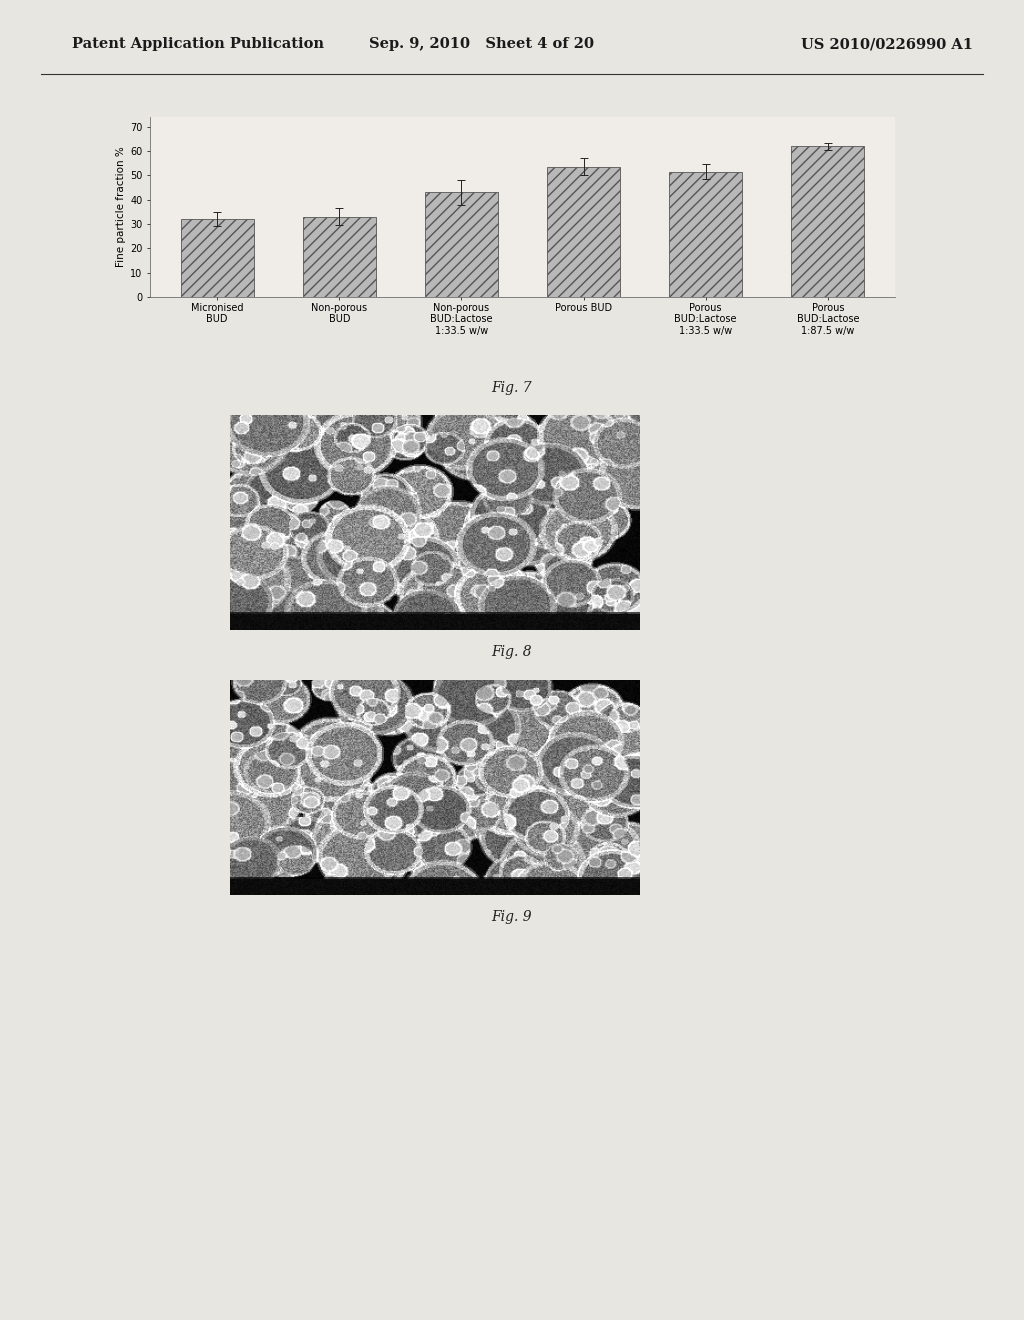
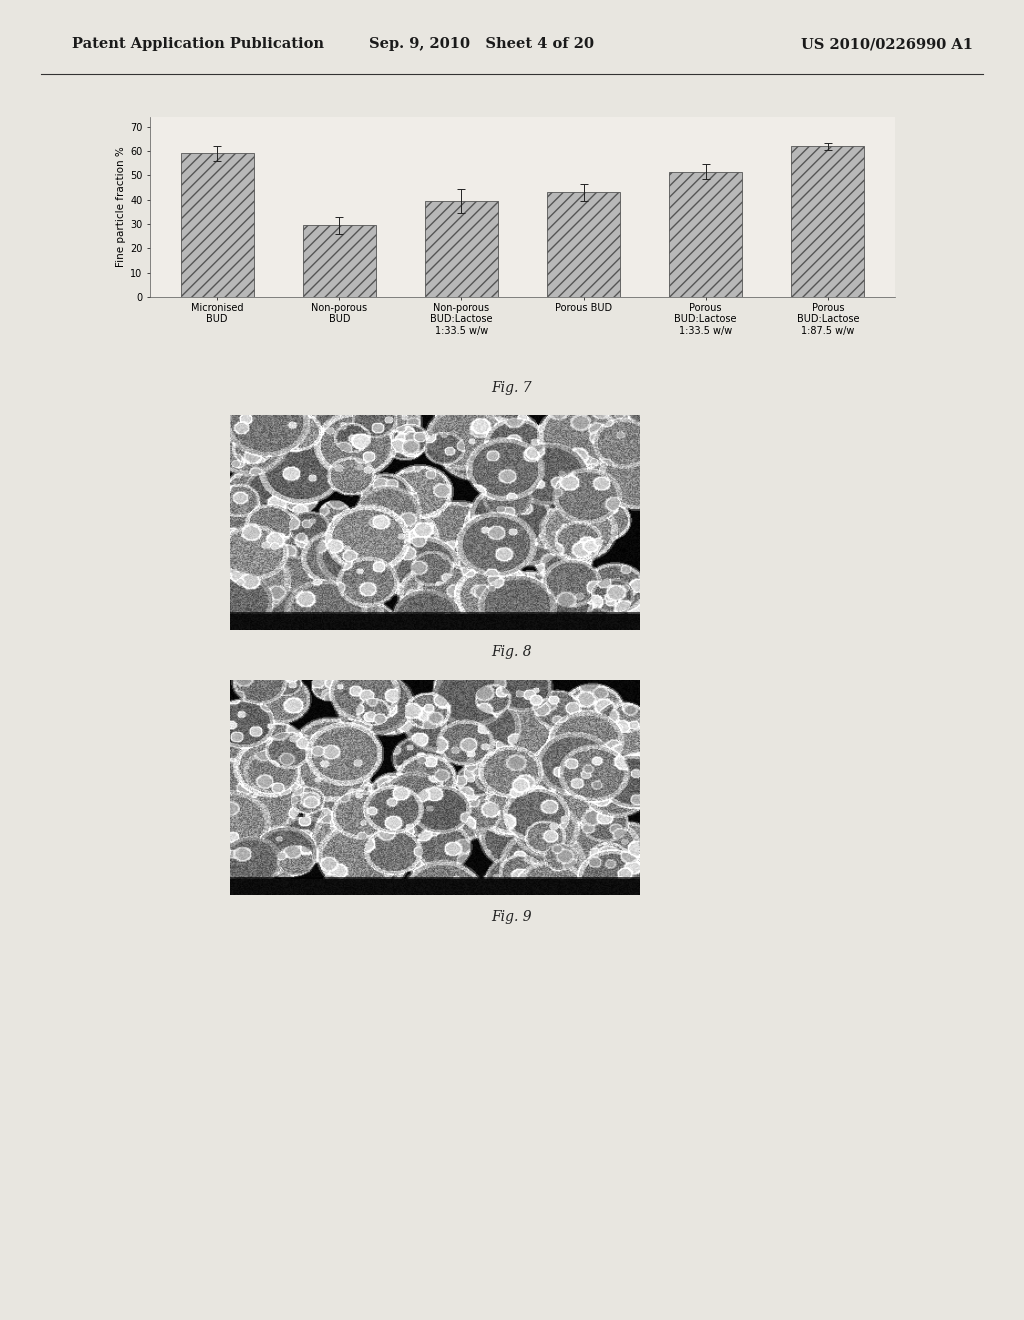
Micronised BUD: 32.0 -> 59.0
Non-porous BUD: 33.0 -> 29.5
Non-porous BUD:Lactose 1:33.5 w/w: 43.0 -> 39.5
Porous BUD: 53.5 -> 43.0
